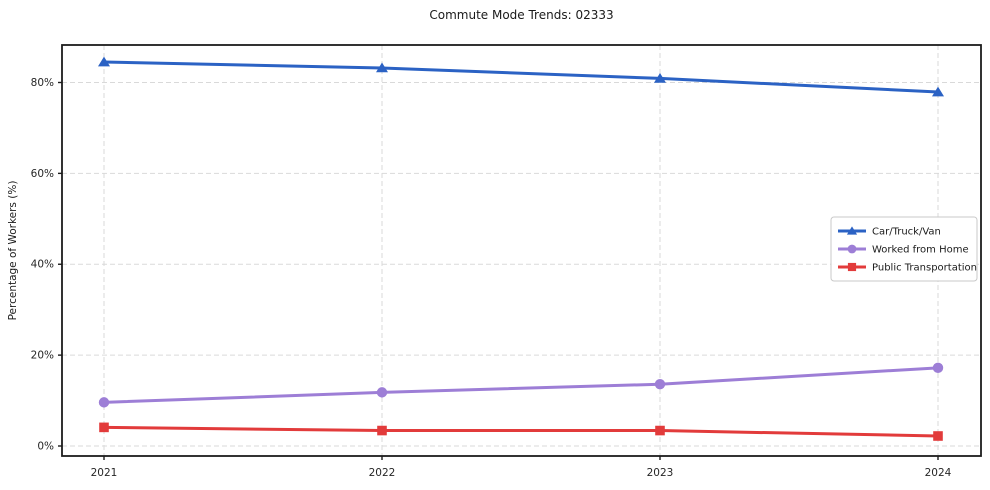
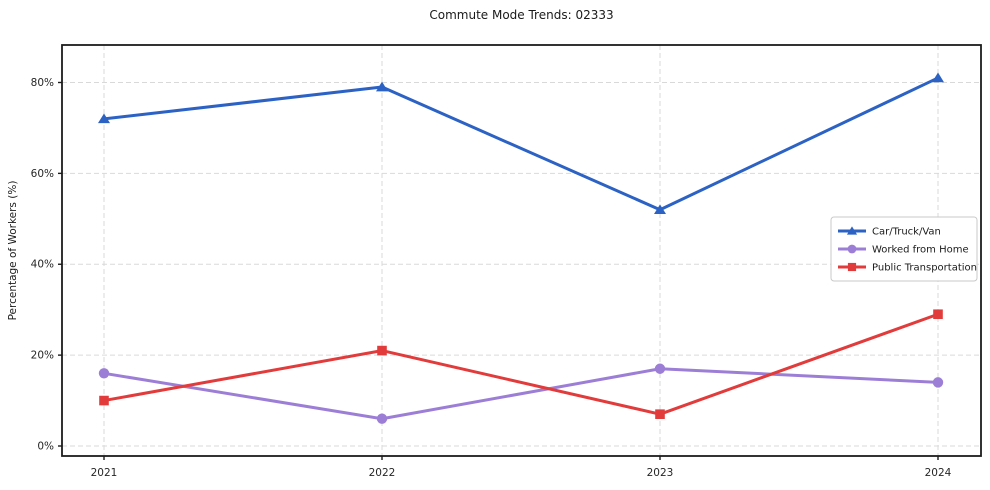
Car/Truck/Van/2021: 84% -> 72%
Worked from Home/2021: 10% -> 16%
Public Transportation/2021: 4% -> 10%
Car/Truck/Van/2022: 83% -> 79%
Worked from Home/2022: 12% -> 6%
Public Transportation/2022: 3% -> 21%
Car/Truck/Van/2023: 81% -> 52%
Worked from Home/2023: 14% -> 17%
Public Transportation/2023: 3% -> 7%
Car/Truck/Van/2024: 78% -> 81%
Worked from Home/2024: 17% -> 14%
Public Transportation/2024: 2% -> 29%
